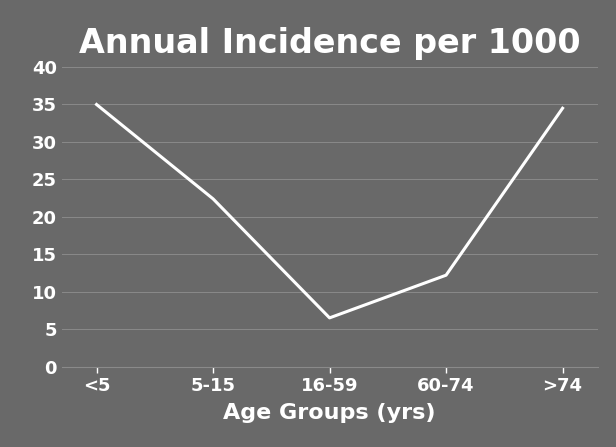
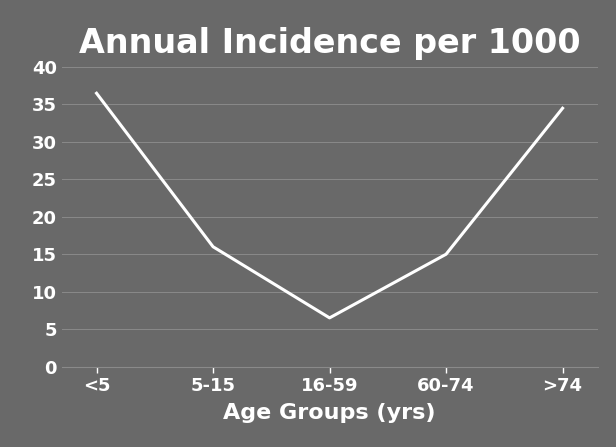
<5: 35.0 -> 36.5
5-15: 22.4 -> 16.0
60-74: 12.2 -> 15.0
